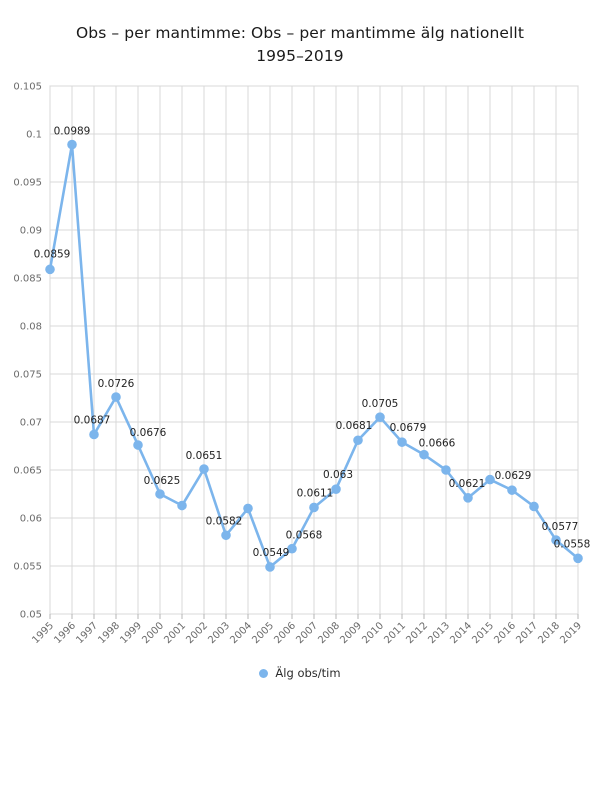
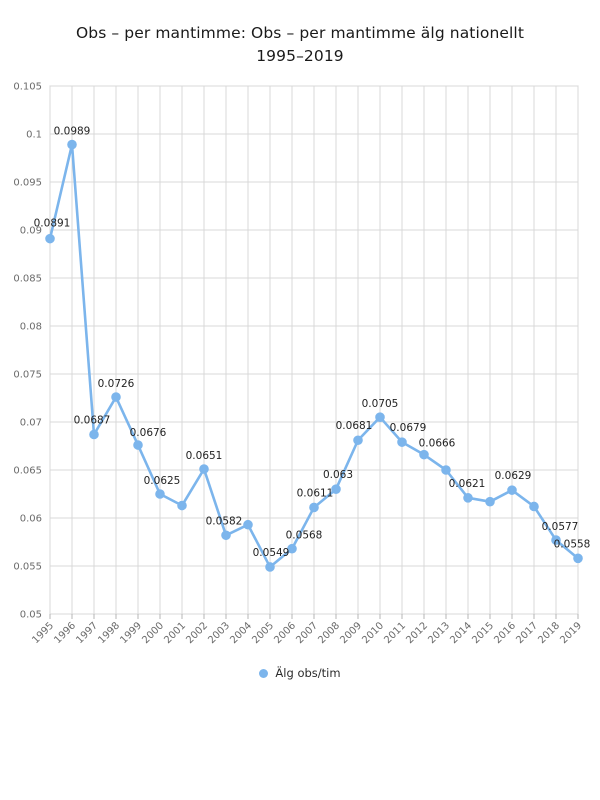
1995: 0.0859 -> 0.0891
2004: 0.061 -> 0.059
2015: 0.064 -> 0.062
